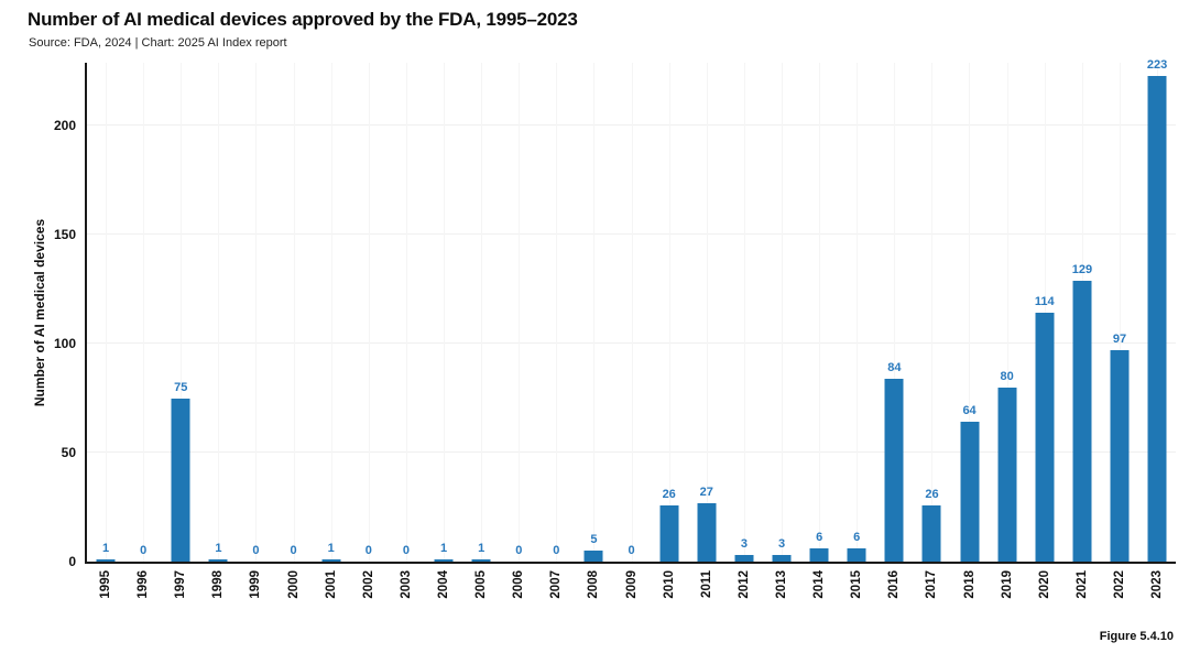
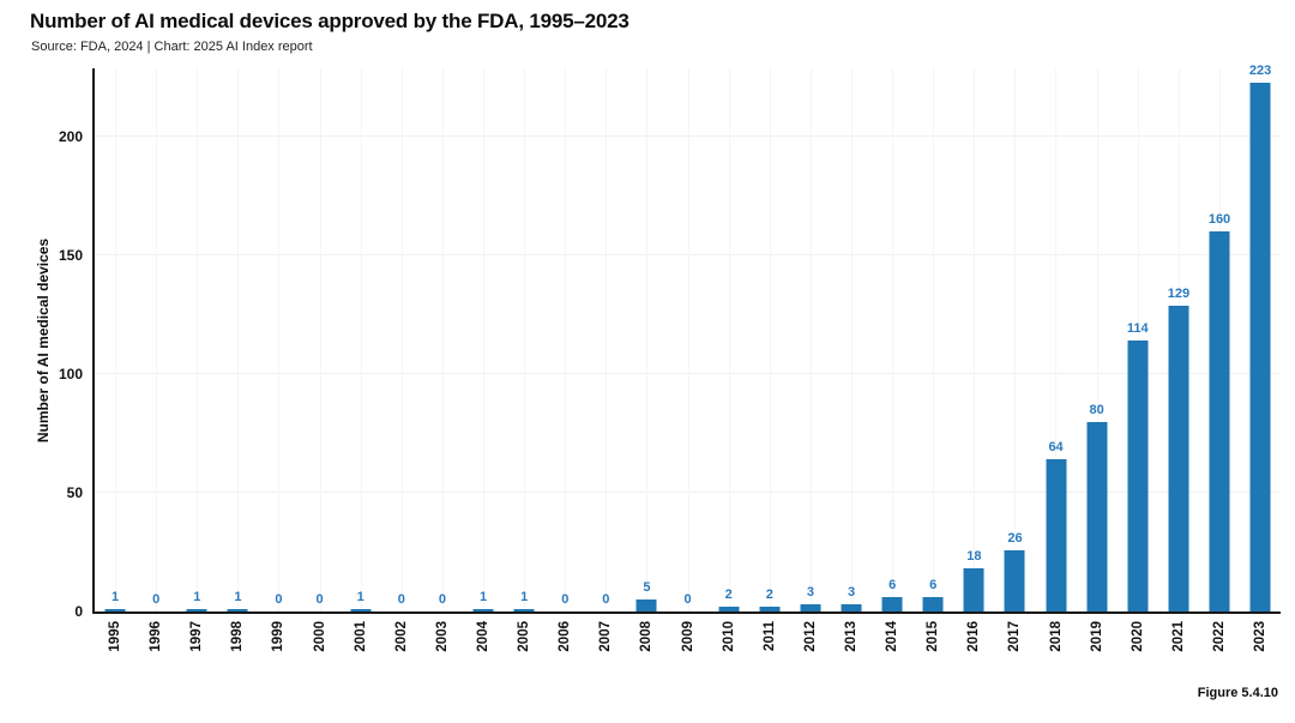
1997: 75 -> 1
2010: 26 -> 2
2011: 27 -> 2
2016: 84 -> 18
2022: 97 -> 160
